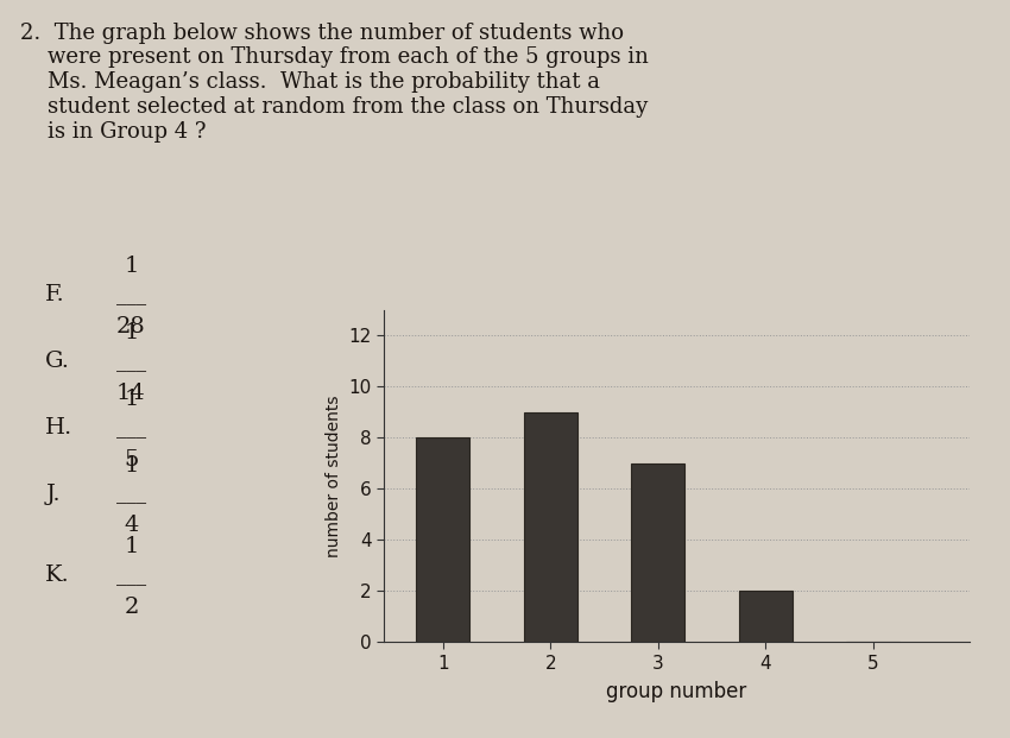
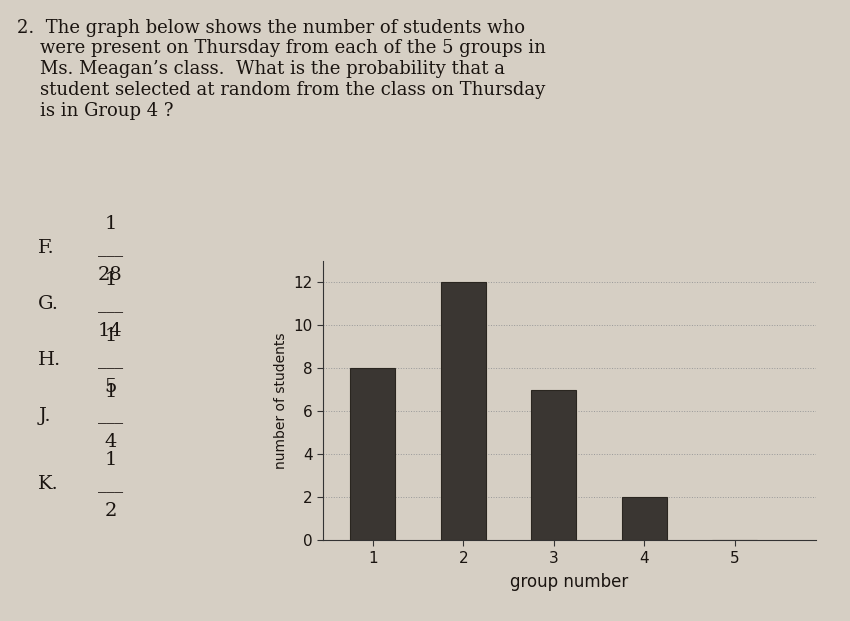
2: 9 -> 12
